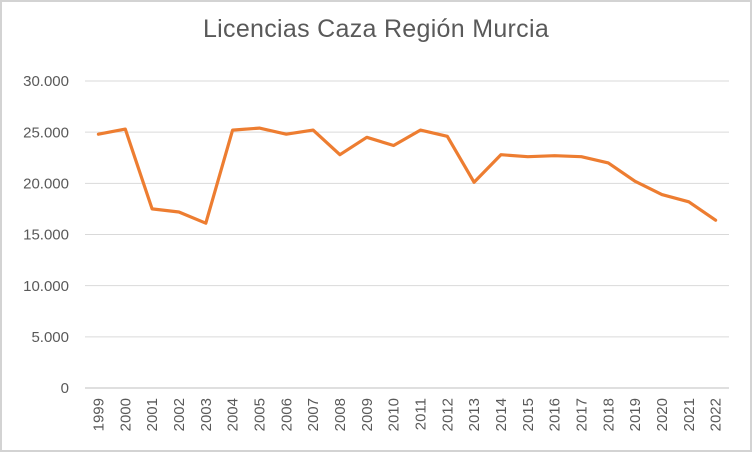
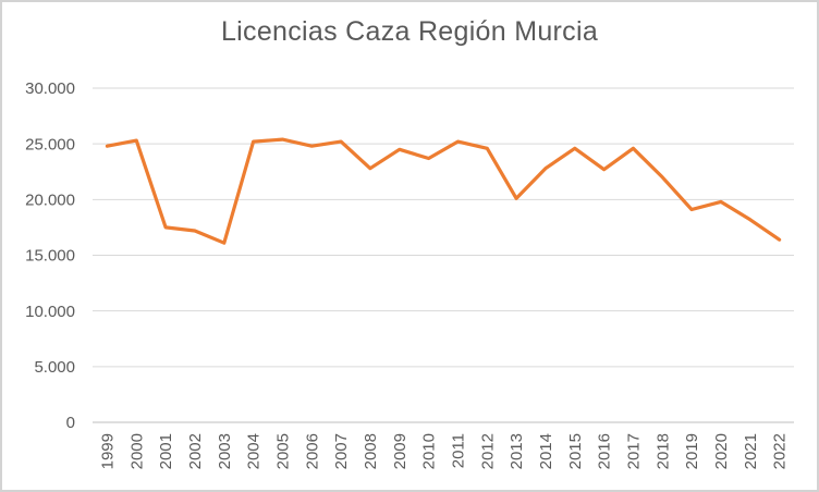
2015: 22600 -> 24600
2017: 22600 -> 24600
2019: 20200 -> 19100
2020: 18900 -> 19800
